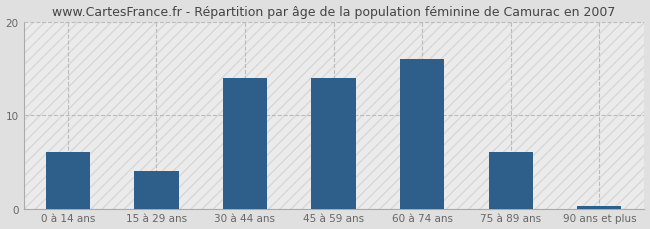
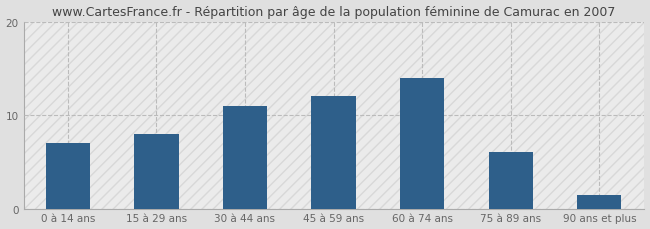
0 à 14 ans: 6.0 -> 7.0
15 à 29 ans: 4.0 -> 8.0
30 à 44 ans: 14.0 -> 11.0
45 à 59 ans: 14.0 -> 12.0
60 à 74 ans: 16.0 -> 14.0
90 ans et plus: 0.3 -> 1.4
